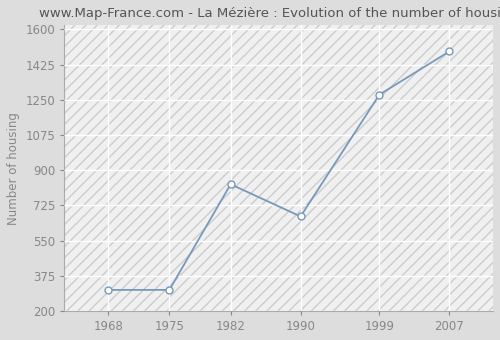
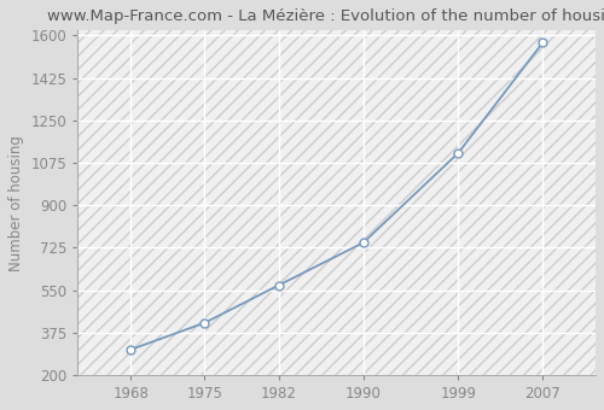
1975: 305 -> 415
1982: 830 -> 570
1990: 670 -> 745
1999: 1275 -> 1115
2007: 1490 -> 1570
